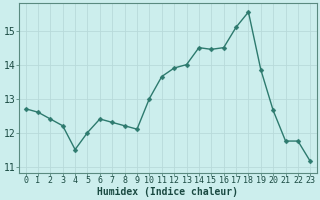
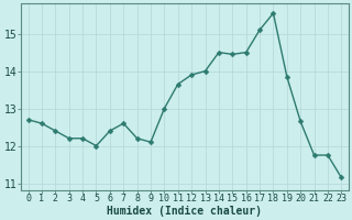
4: 11.50 -> 12.20
7: 12.30 -> 12.60
